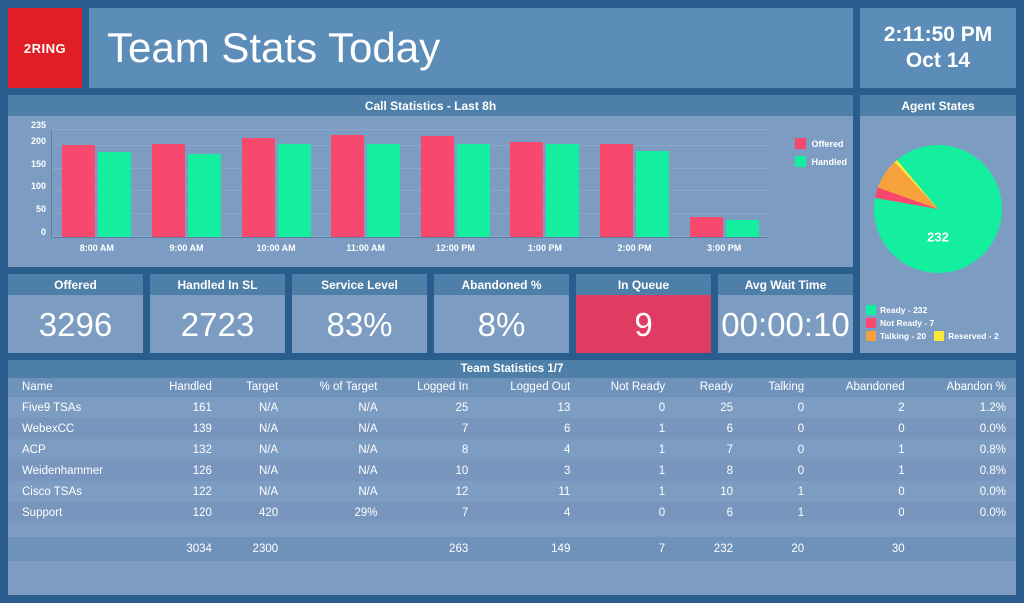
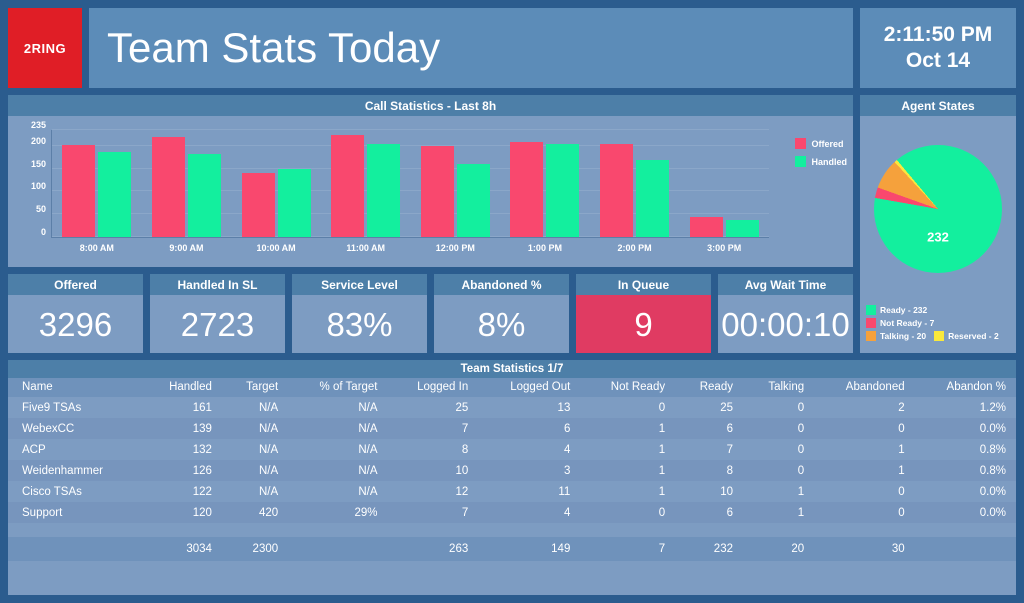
Offered/9:00 AM: 200 -> 220
Offered/10:00 AM: 220 -> 140
Handled/10:00 AM: 200 -> 150
Offered/12:00 PM: 220 -> 200
Handled/12:00 PM: 200 -> 160
Handled/2:00 PM: 190 -> 170
